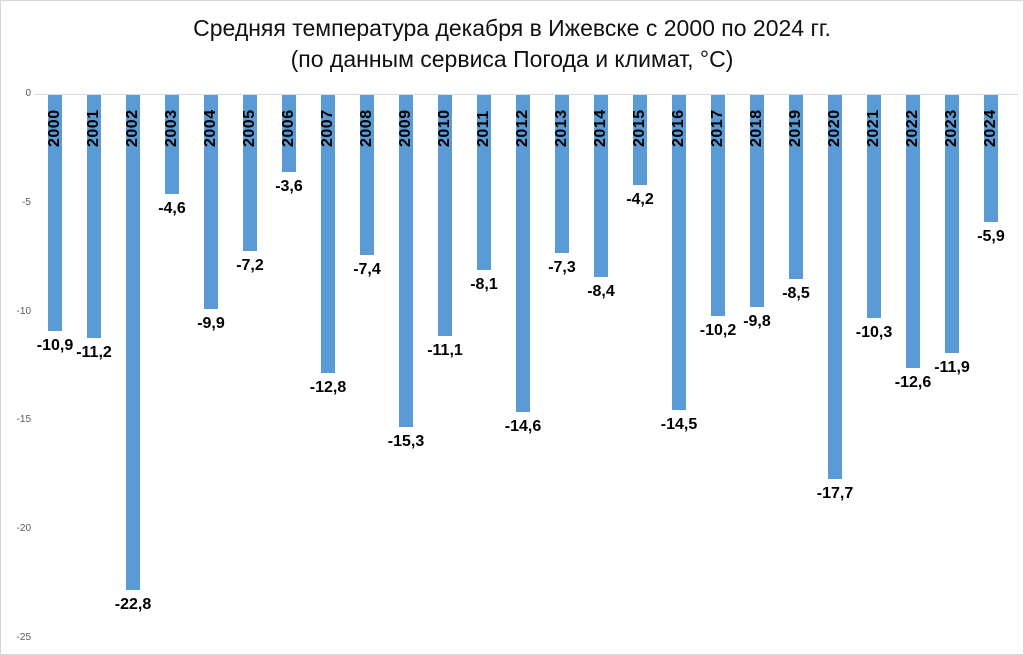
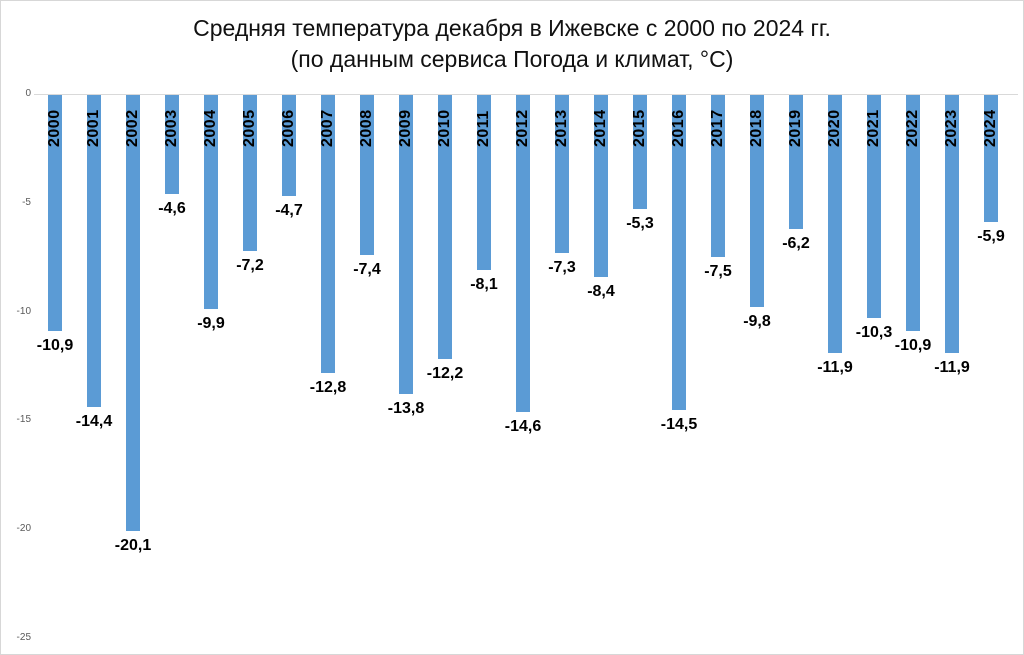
2001: -11,2 -> -14,4
2002: -22,8 -> -20,1
2006: -3,6 -> -4,7
2009: -15,3 -> -13,8
2010: -11,1 -> -12,2
2015: -4,2 -> -5,3
2017: -10,2 -> -7,5
2019: -8,5 -> -6,2
2020: -17,7 -> -11,9
2022: -12,6 -> -10,9
